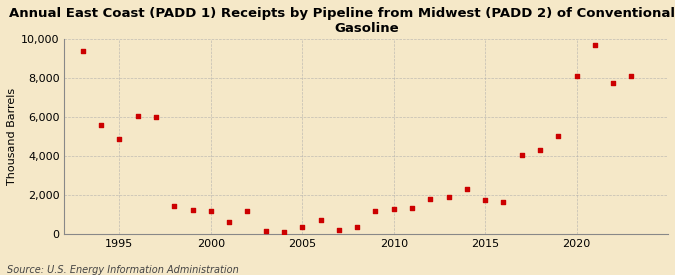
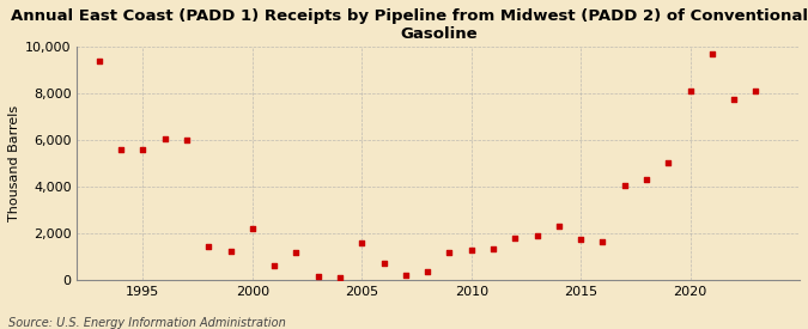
1995: 4,800 -> 5,600
2000: 1,200 -> 2,200
2005: 400 -> 1,600
